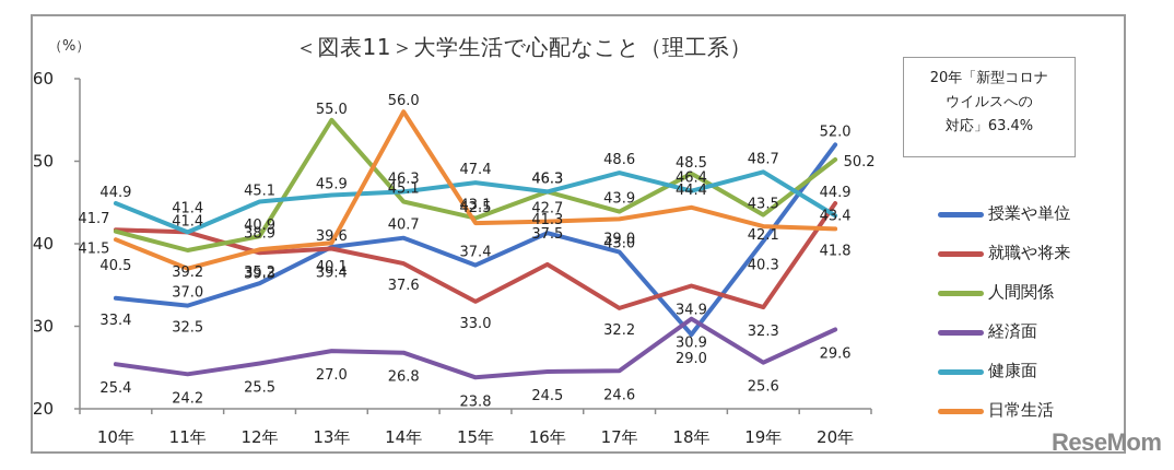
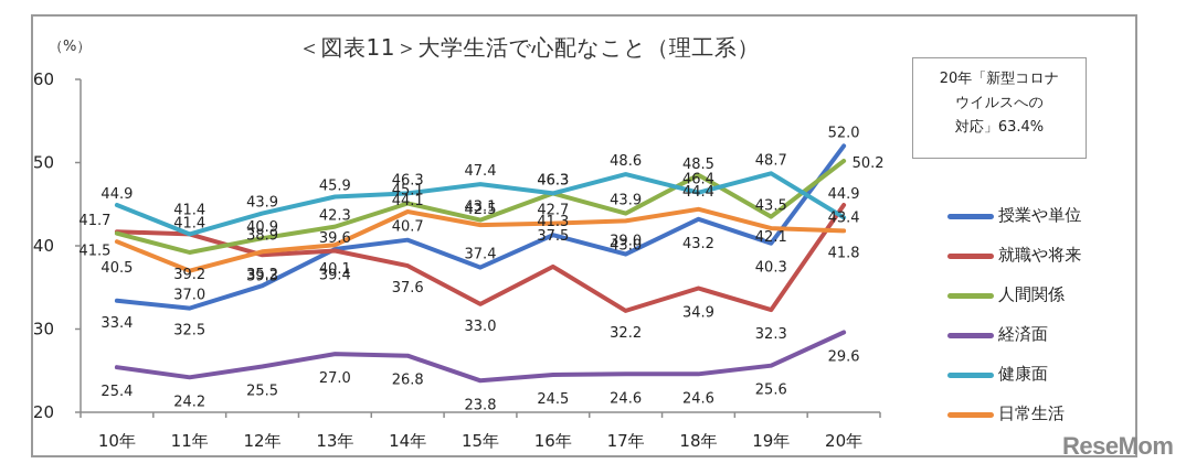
健康面/12年: 45.1 -> 43.9
人間関係/13年: 55.0 -> 42.3
日常生活/14年: 56.0 -> 44.1
授業や単位/18年: 29.0 -> 43.2
経済面/18年: 30.9 -> 24.6
